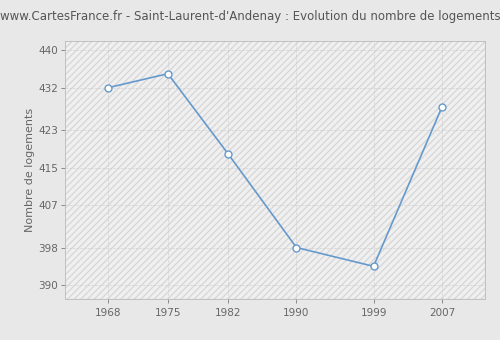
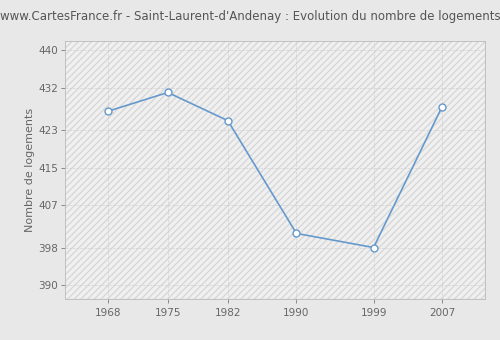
1968: 432 -> 427
1975: 435 -> 431
1982: 418 -> 425
1990: 398 -> 401
1999: 394 -> 398
